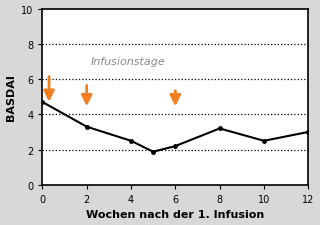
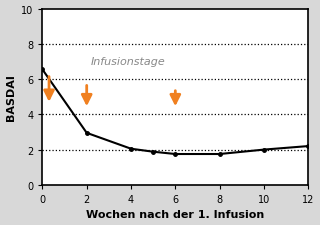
0: 4.7 -> 6.5
2: 3.3 -> 3.0
4: 2.5 -> 2.0
6: 2.2 -> 1.8
8: 3.2 -> 1.8
10: 2.5 -> 2.0
12: 3.0 -> 2.2
